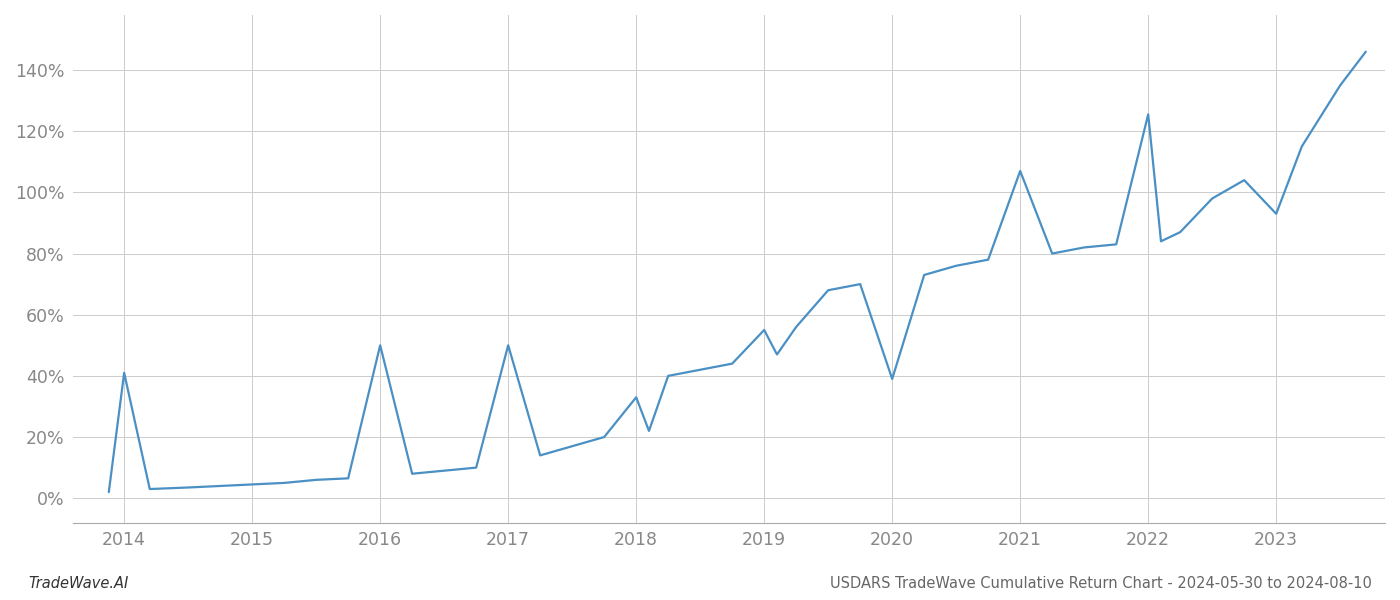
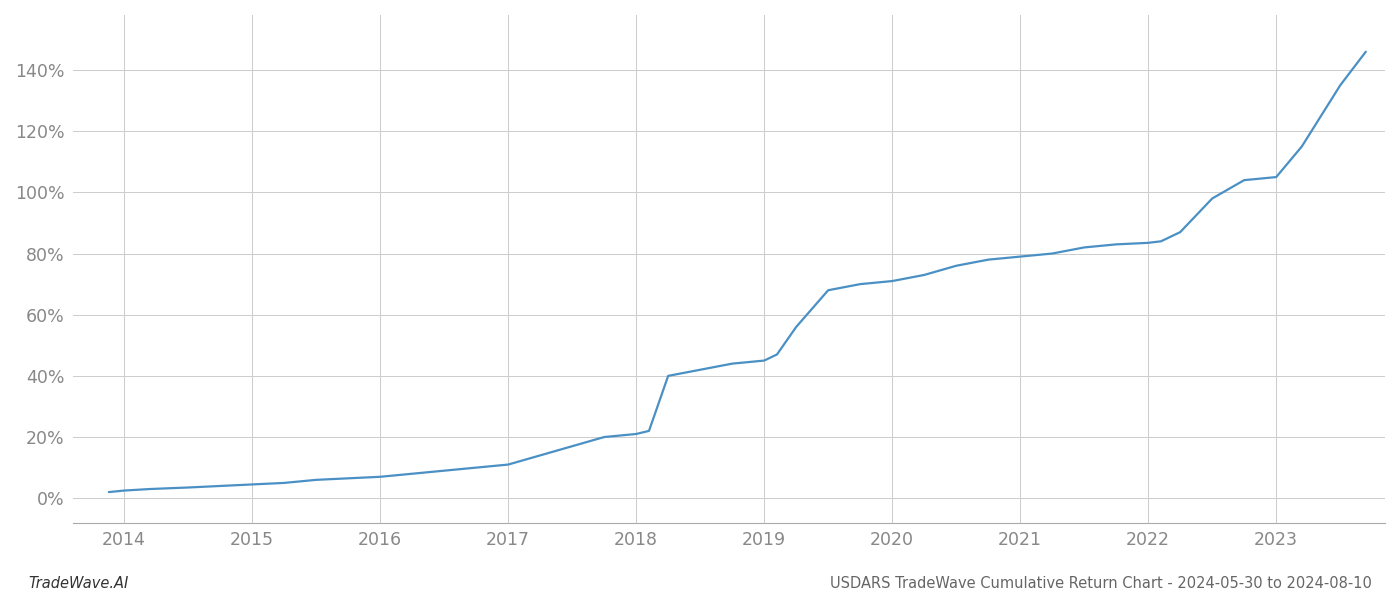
2014: 41.0% -> 2.5%
2016: 50.0% -> 7.0%
2017: 50.0% -> 11.0%
2018: 33.0% -> 21.0%
2019: 55.0% -> 45.0%
2020: 39.0% -> 71.0%
2021: 107.0% -> 79.0%
2022: 125.5% -> 83.5%
2023: 93.0% -> 105.0%
